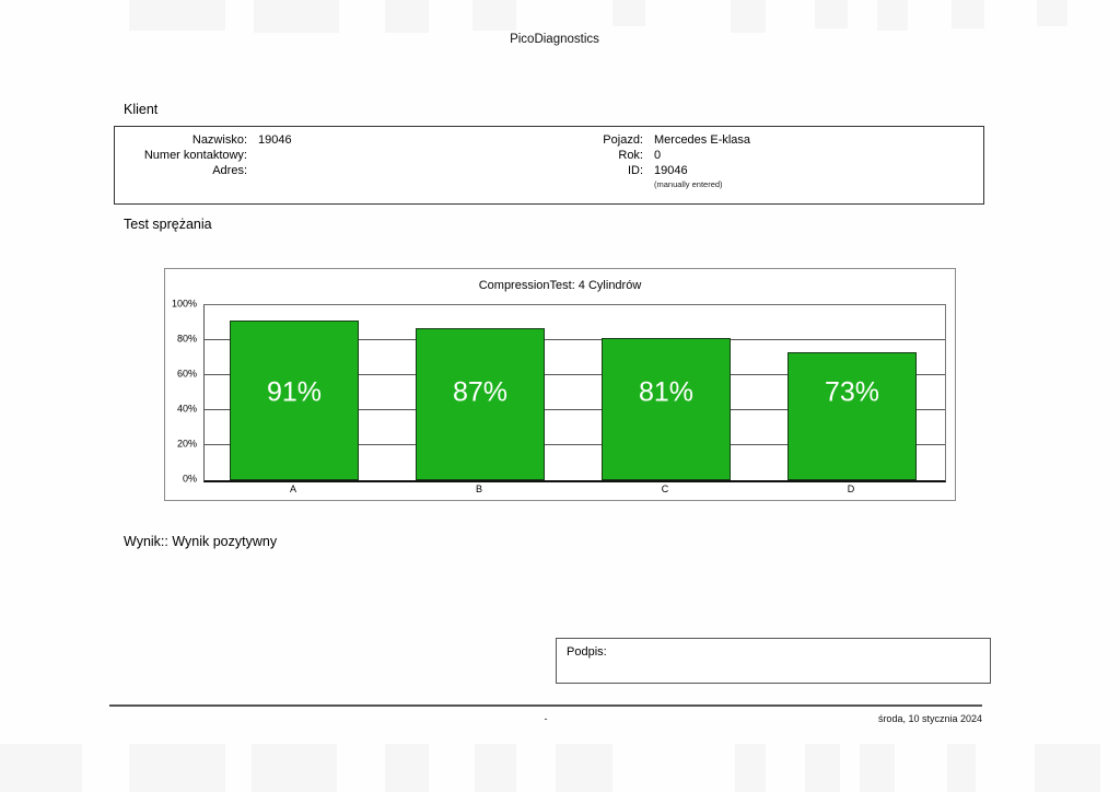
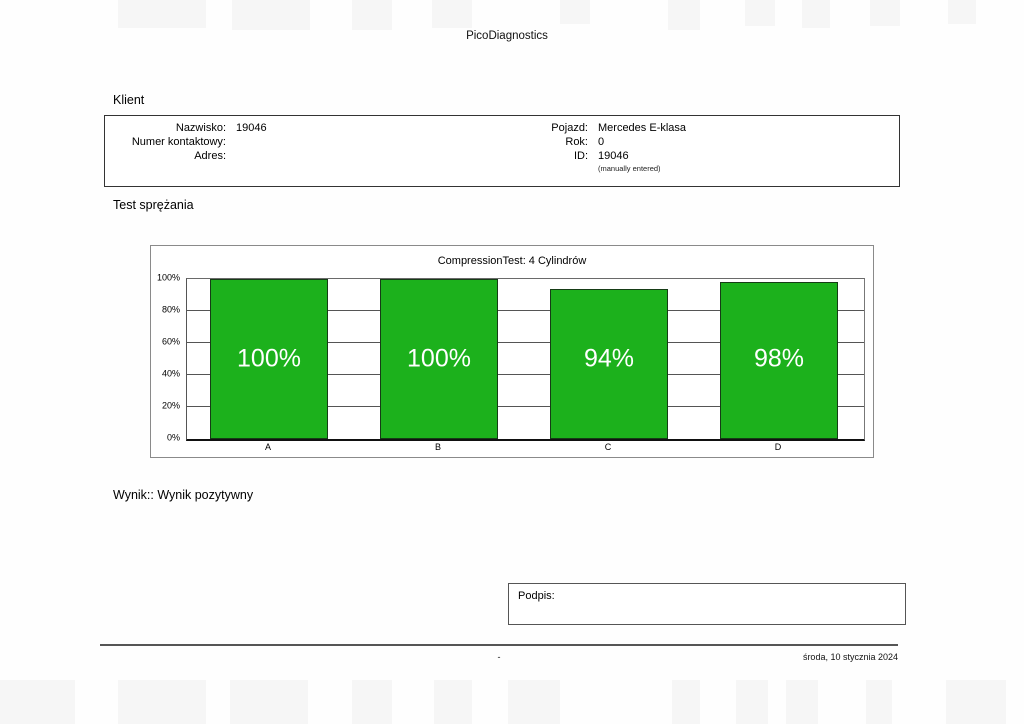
A: 91% -> 100%
B: 87% -> 100%
C: 81% -> 94%
D: 73% -> 98%
